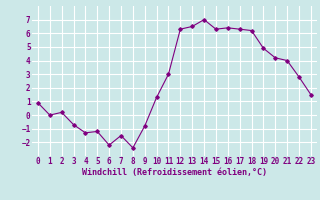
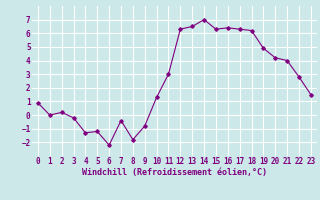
3: -0.7 -> -0.2
7: -1.5 -> -0.4
8: -2.4 -> -1.8
